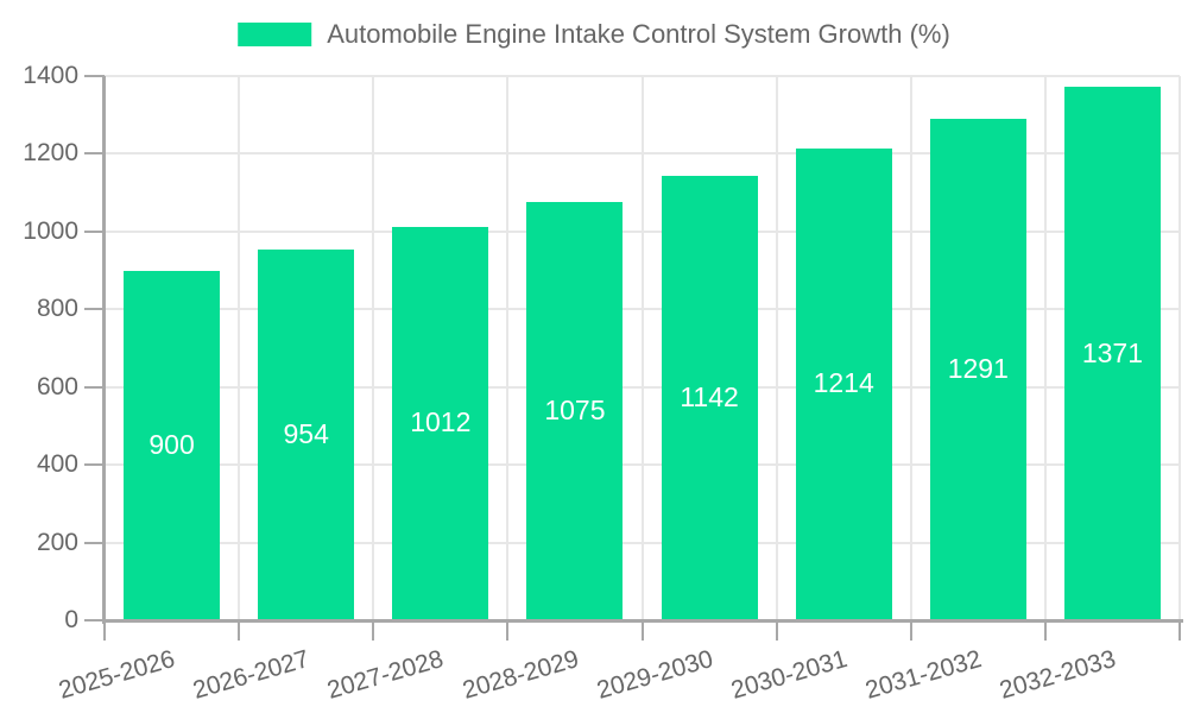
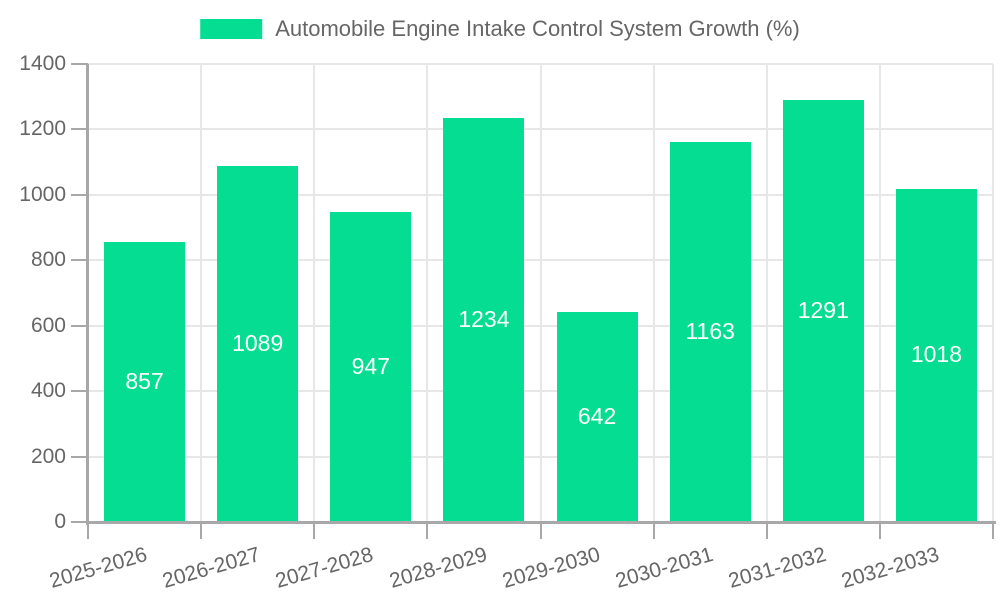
2025-2026: 900 -> 857
2026-2027: 954 -> 1089
2027-2028: 1012 -> 947
2028-2029: 1075 -> 1234
2029-2030: 1142 -> 642
2030-2031: 1214 -> 1163
2032-2033: 1371 -> 1018
